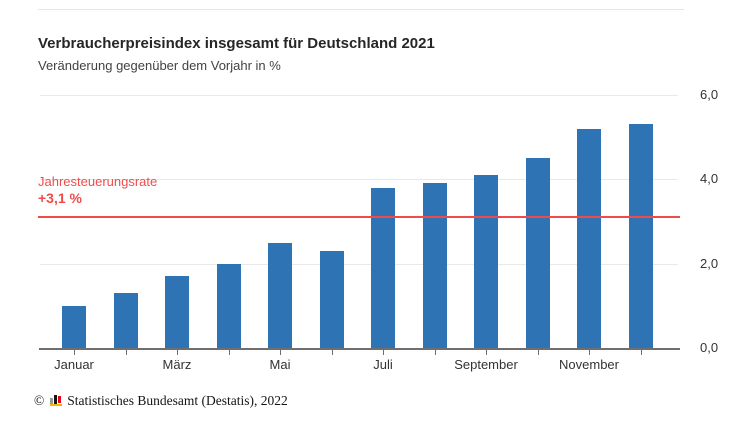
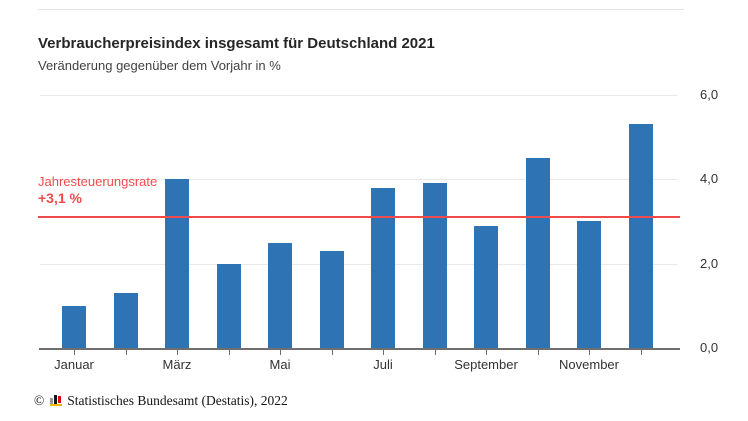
März: 1,7 -> 4,0
September: 4,1 -> 2,9
November: 5,2 -> 3,0
